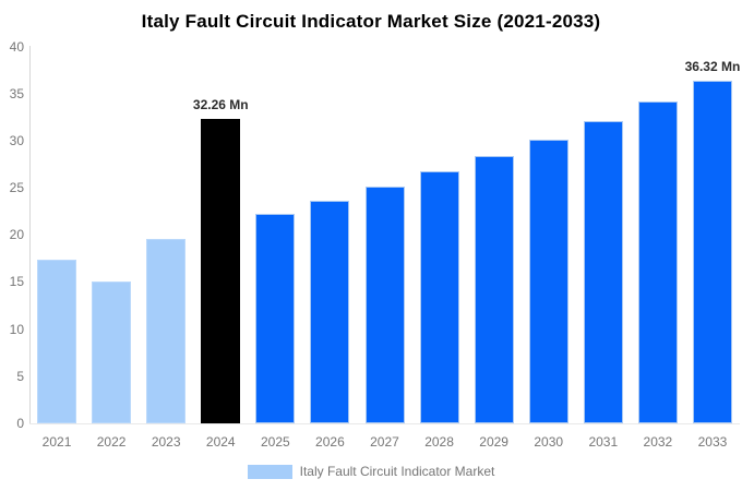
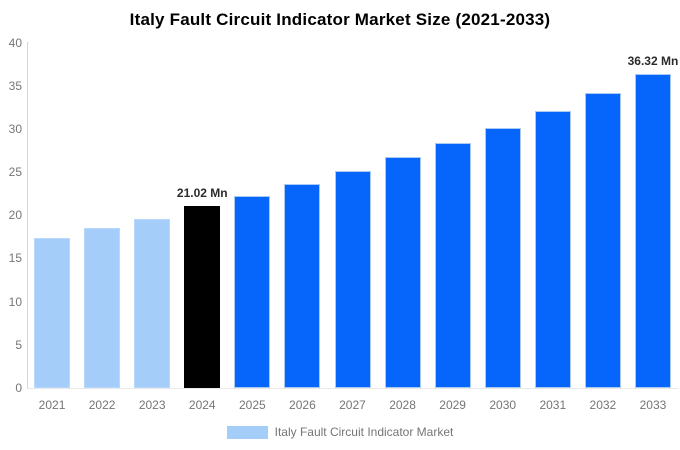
2022: 15 -> 18
2024: 32.26 -> 21.02
